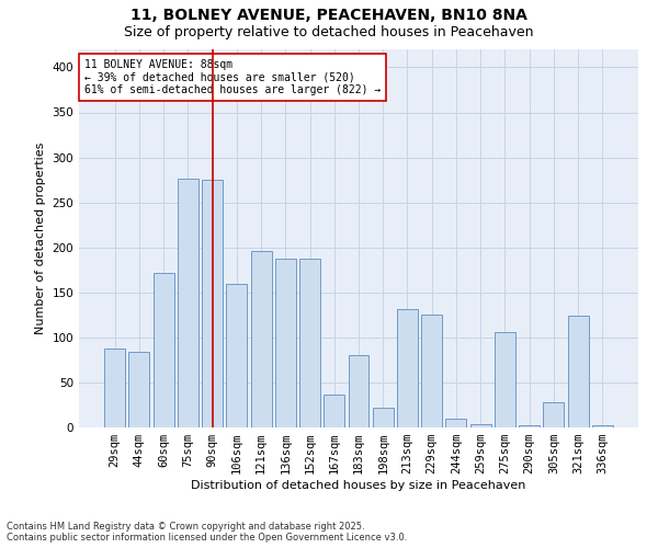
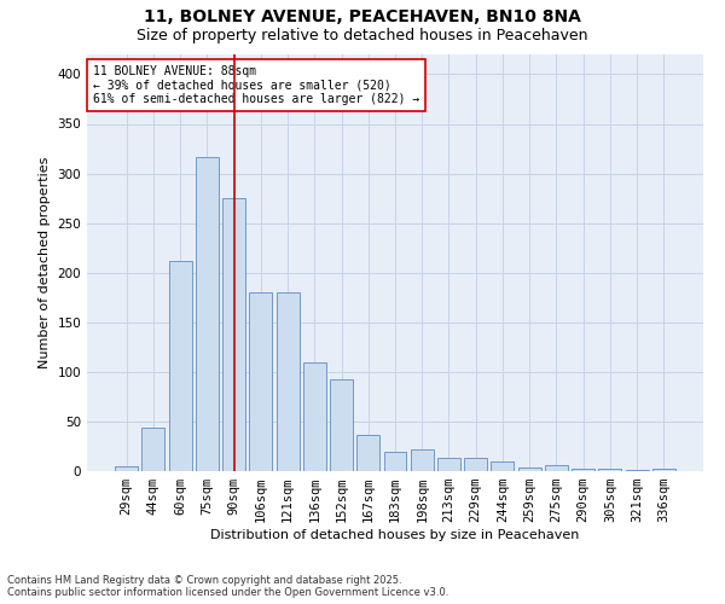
29sqm: 88 -> 5
44sqm: 84 -> 44
60sqm: 172 -> 212
75sqm: 276 -> 316
106sqm: 160 -> 180
121sqm: 196 -> 180
136sqm: 188 -> 109
152sqm: 188 -> 92
183sqm: 80 -> 20
213sqm: 132 -> 14
229sqm: 126 -> 13
275sqm: 106 -> 6
305sqm: 28 -> 2
321sqm: 124 -> 1
